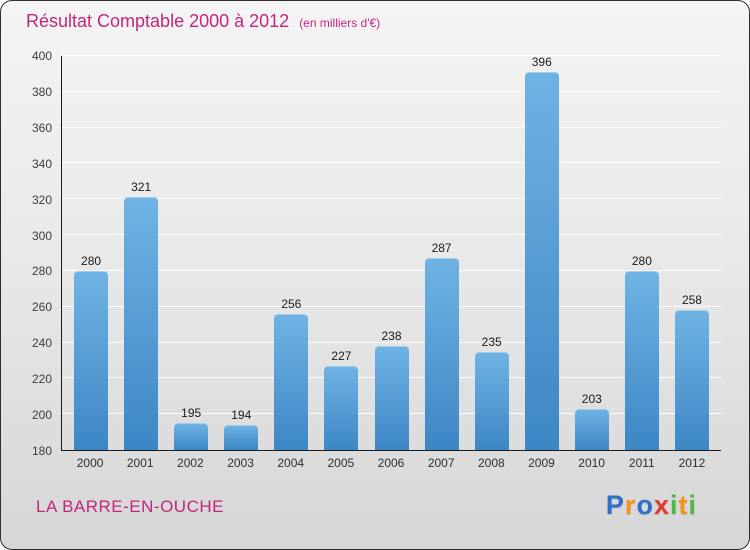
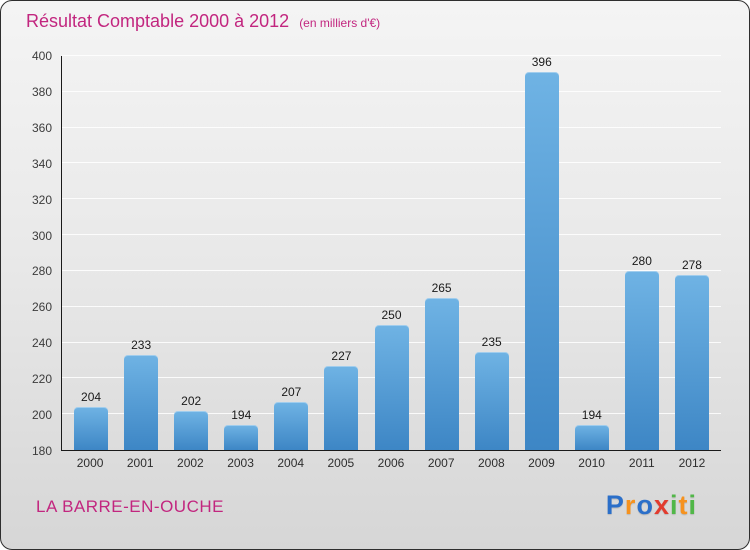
2000: 280 -> 204
2001: 321 -> 233
2002: 195 -> 202
2004: 256 -> 207
2006: 238 -> 250
2007: 287 -> 265
2010: 203 -> 194
2012: 258 -> 278
